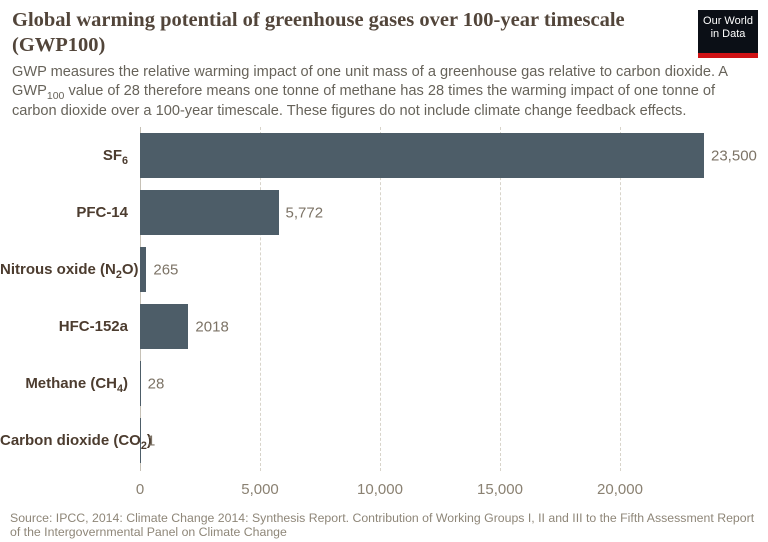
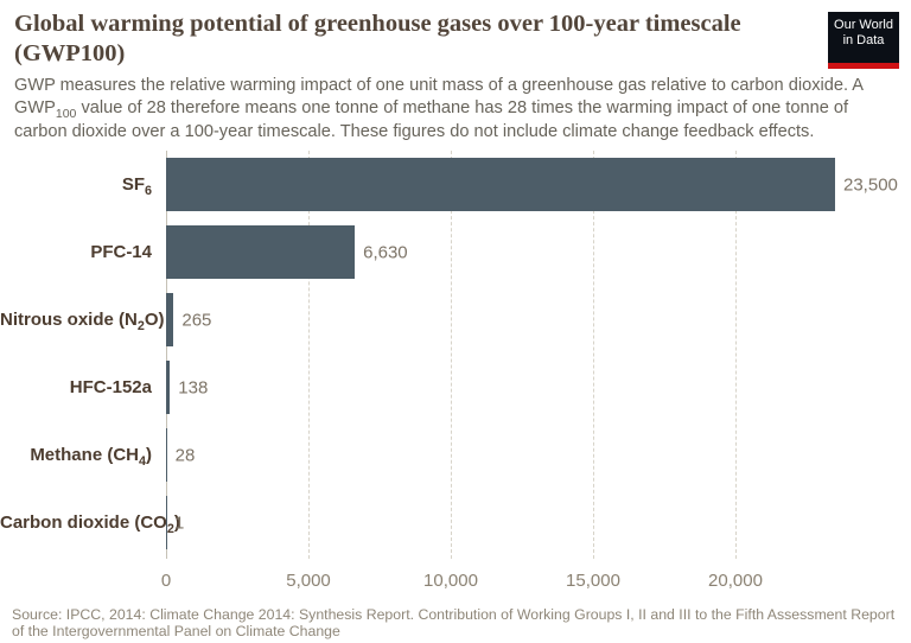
PFC-14: 5,772 -> 6,630
HFC-152a: 2018 -> 138
